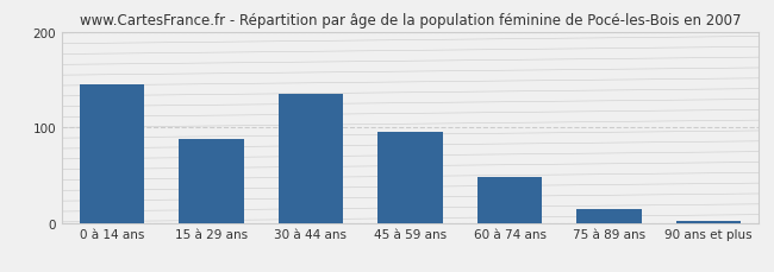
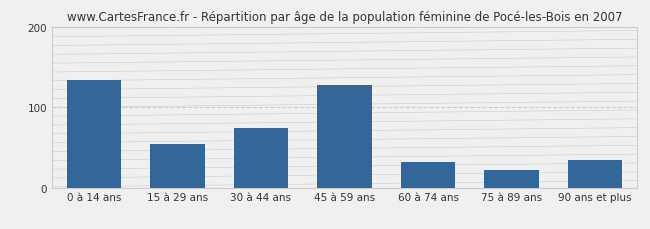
0 à 14 ans: 145 -> 134
15 à 29 ans: 88 -> 54
30 à 44 ans: 135 -> 74
45 à 59 ans: 95 -> 128
60 à 74 ans: 48 -> 32
75 à 89 ans: 15 -> 22
90 ans et plus: 2 -> 34
